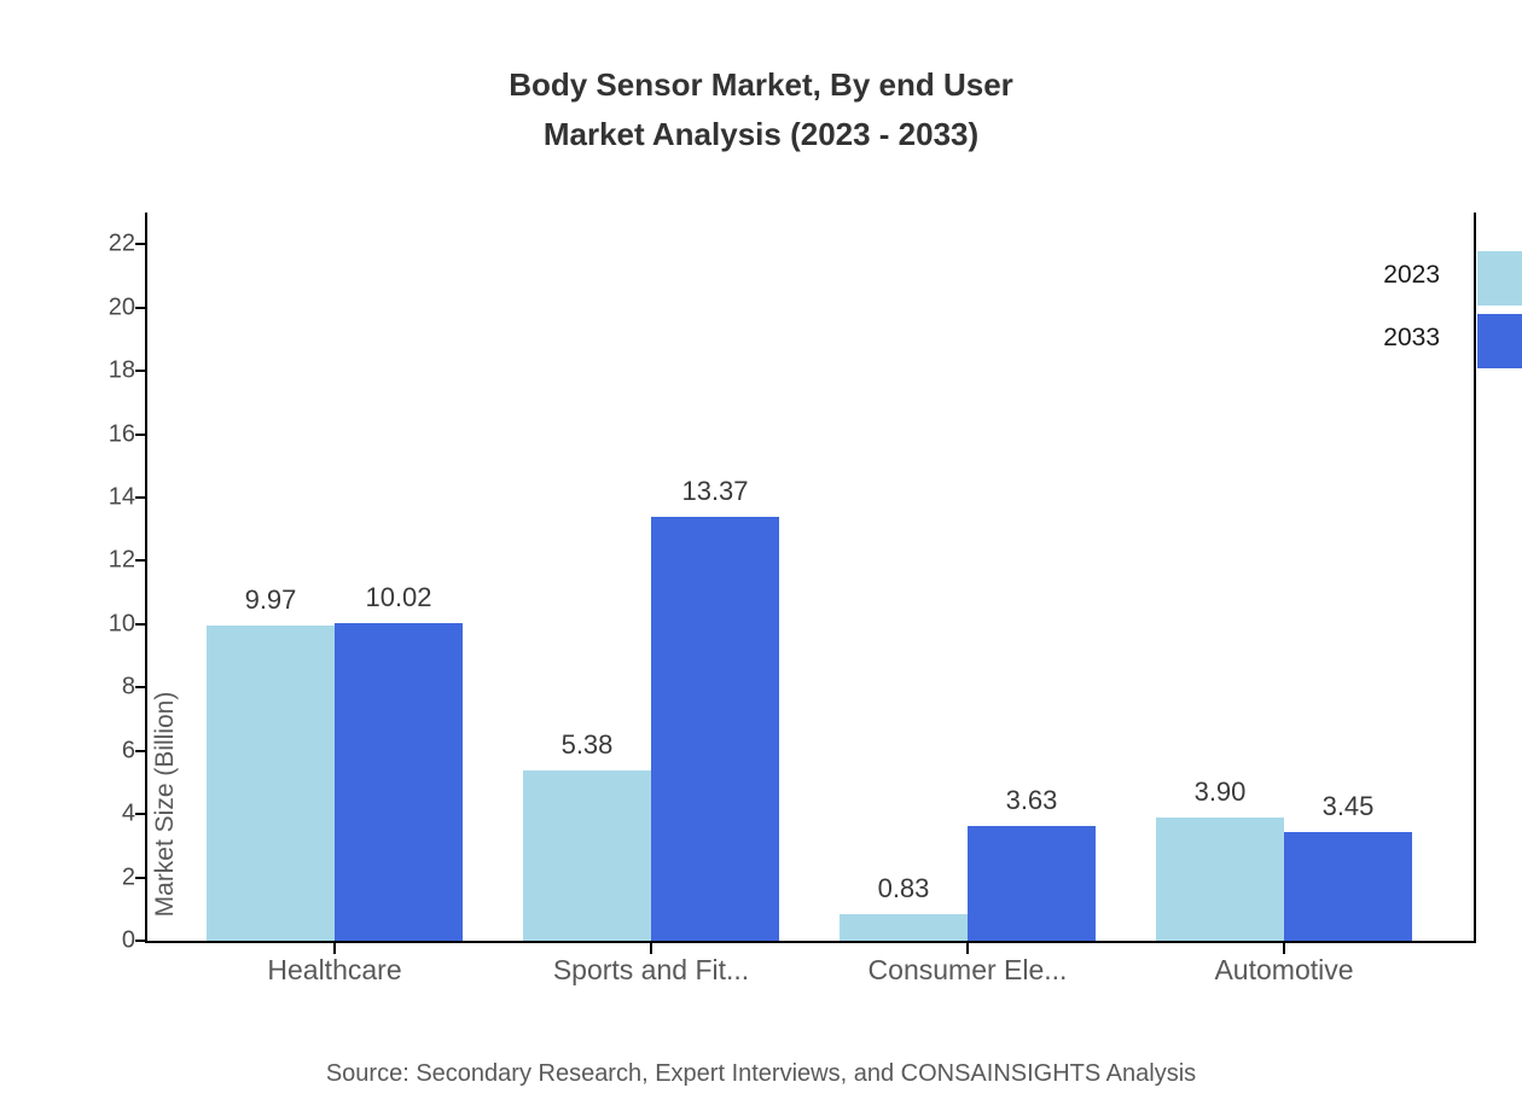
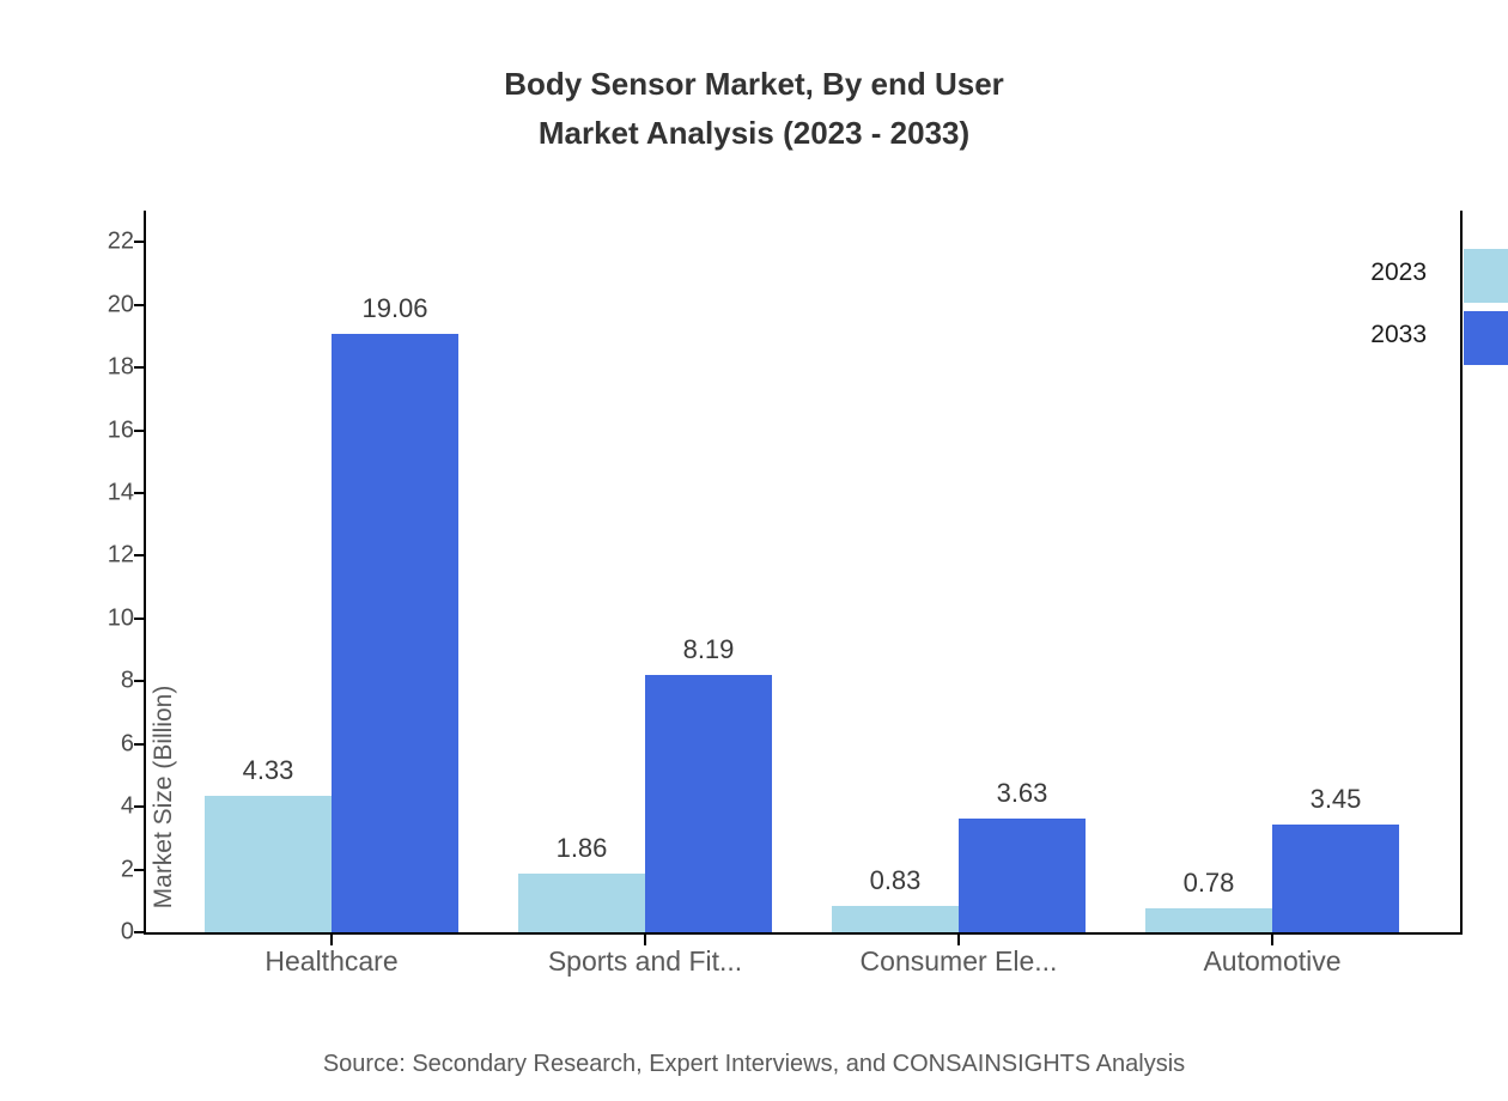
2023/Healthcare: 9.97 -> 4.33
2033/Healthcare: 10.02 -> 19.06
2023/Sports and Fit...: 5.38 -> 1.86
2033/Sports and Fit...: 13.37 -> 8.19
2023/Automotive: 3.90 -> 0.78
